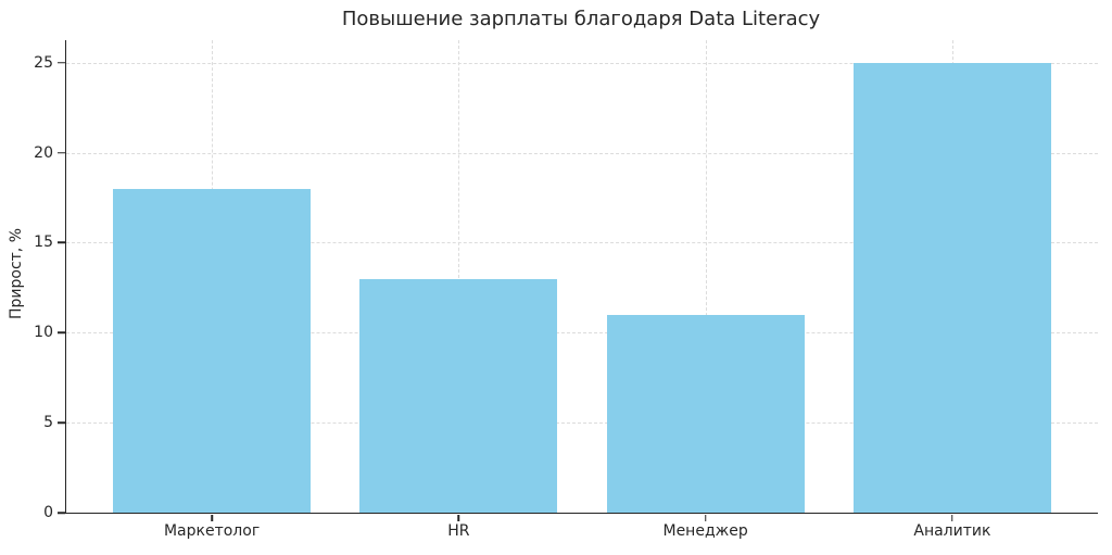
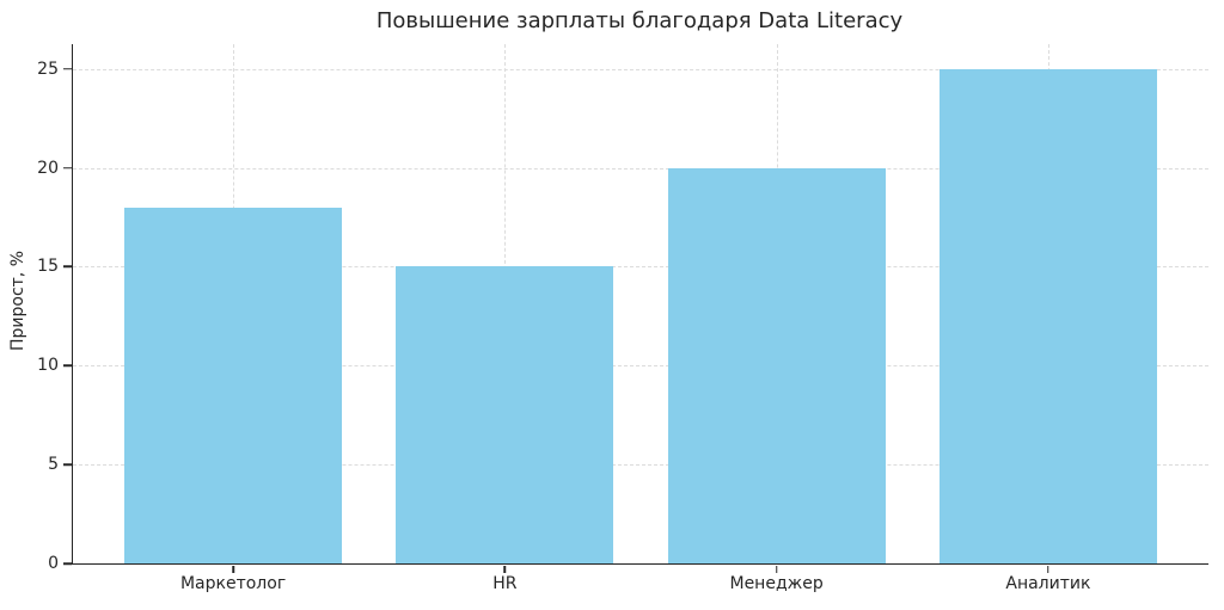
HR: 13 -> 15
Менеджер: 11 -> 20
